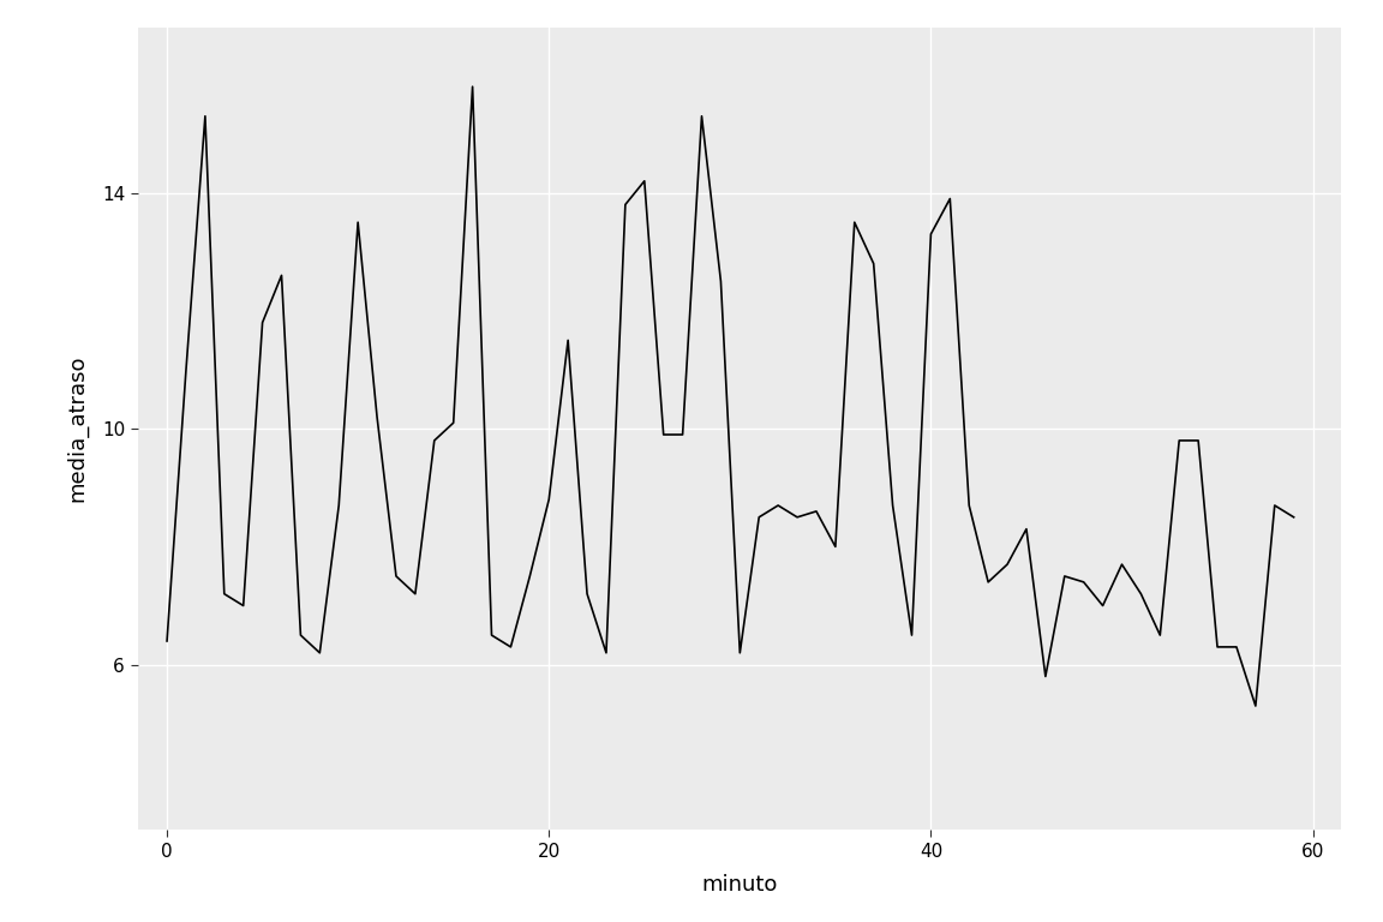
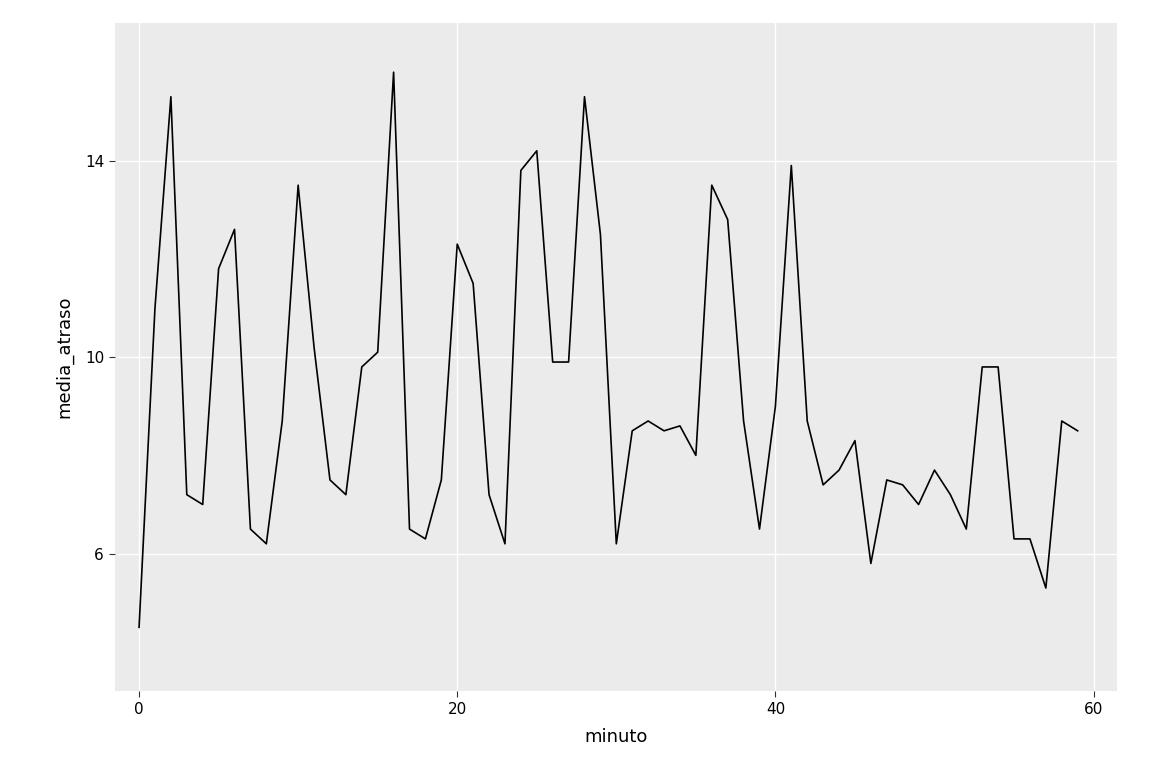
0: 6.4 -> 4.5
20: 8.8 -> 12.3
40: 13.3 -> 9.0
